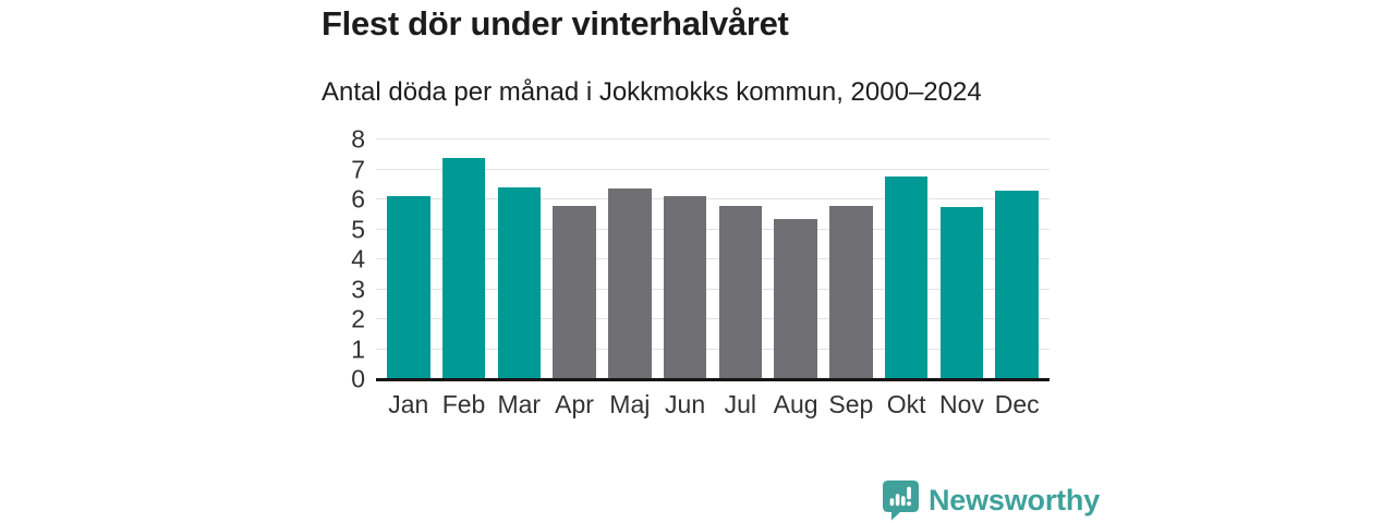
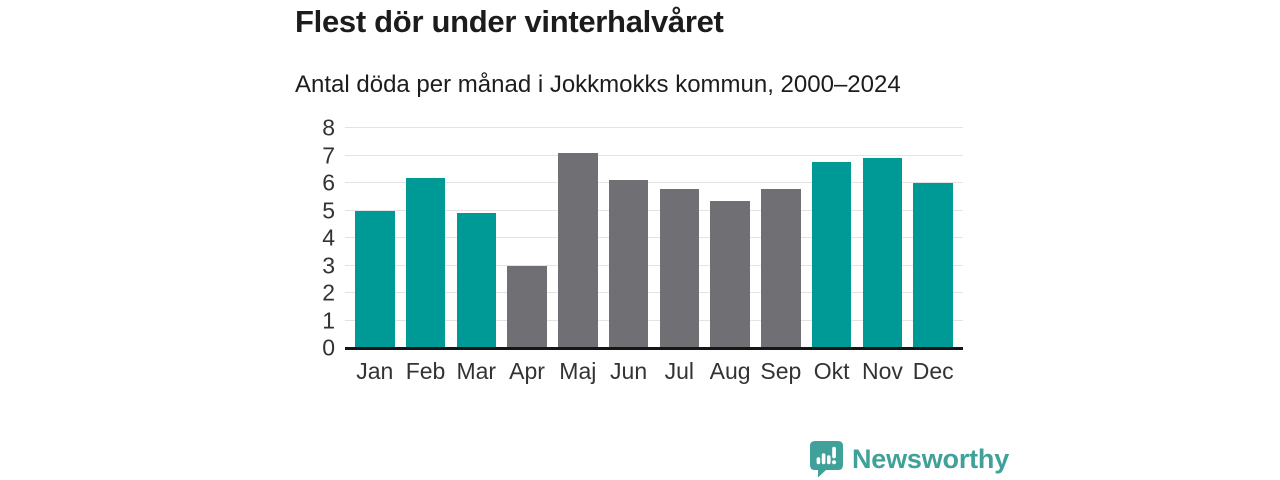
Jan: 6.1 -> 5.0
Feb: 7.4 -> 6.2
Mar: 6.4 -> 4.9
Apr: 5.8 -> 3.0
Maj: 6.3 -> 7.1
Nov: 5.8 -> 6.9
Dec: 6.3 -> 6.0
